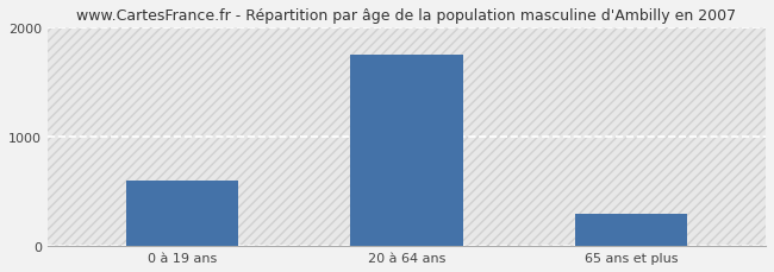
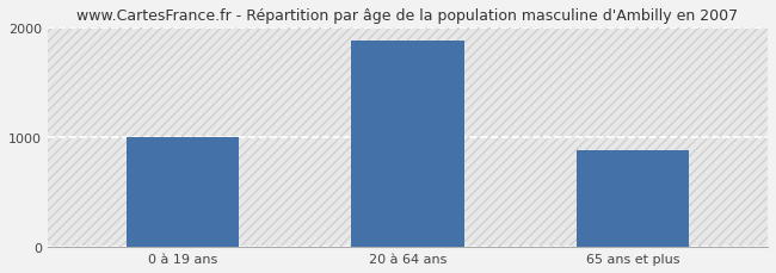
0 à 19 ans: 600 -> 1000
20 à 64 ans: 1750 -> 1880
65 ans et plus: 300 -> 880
